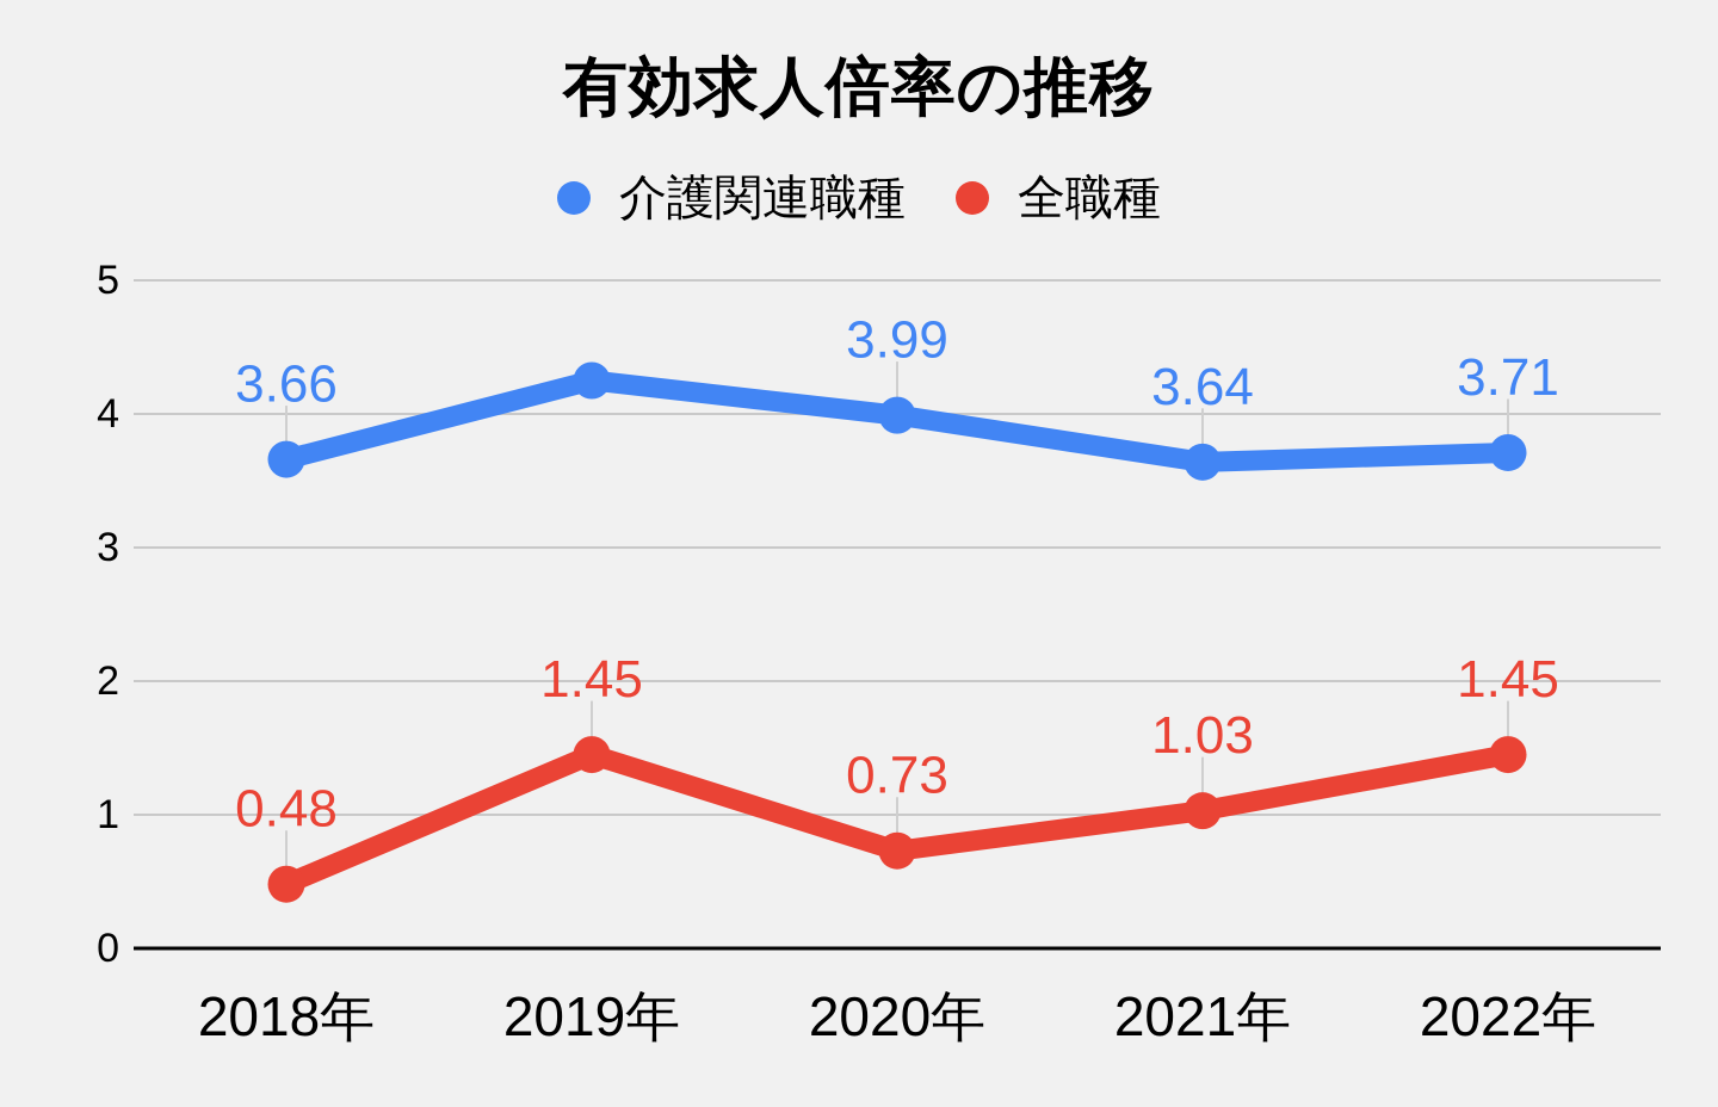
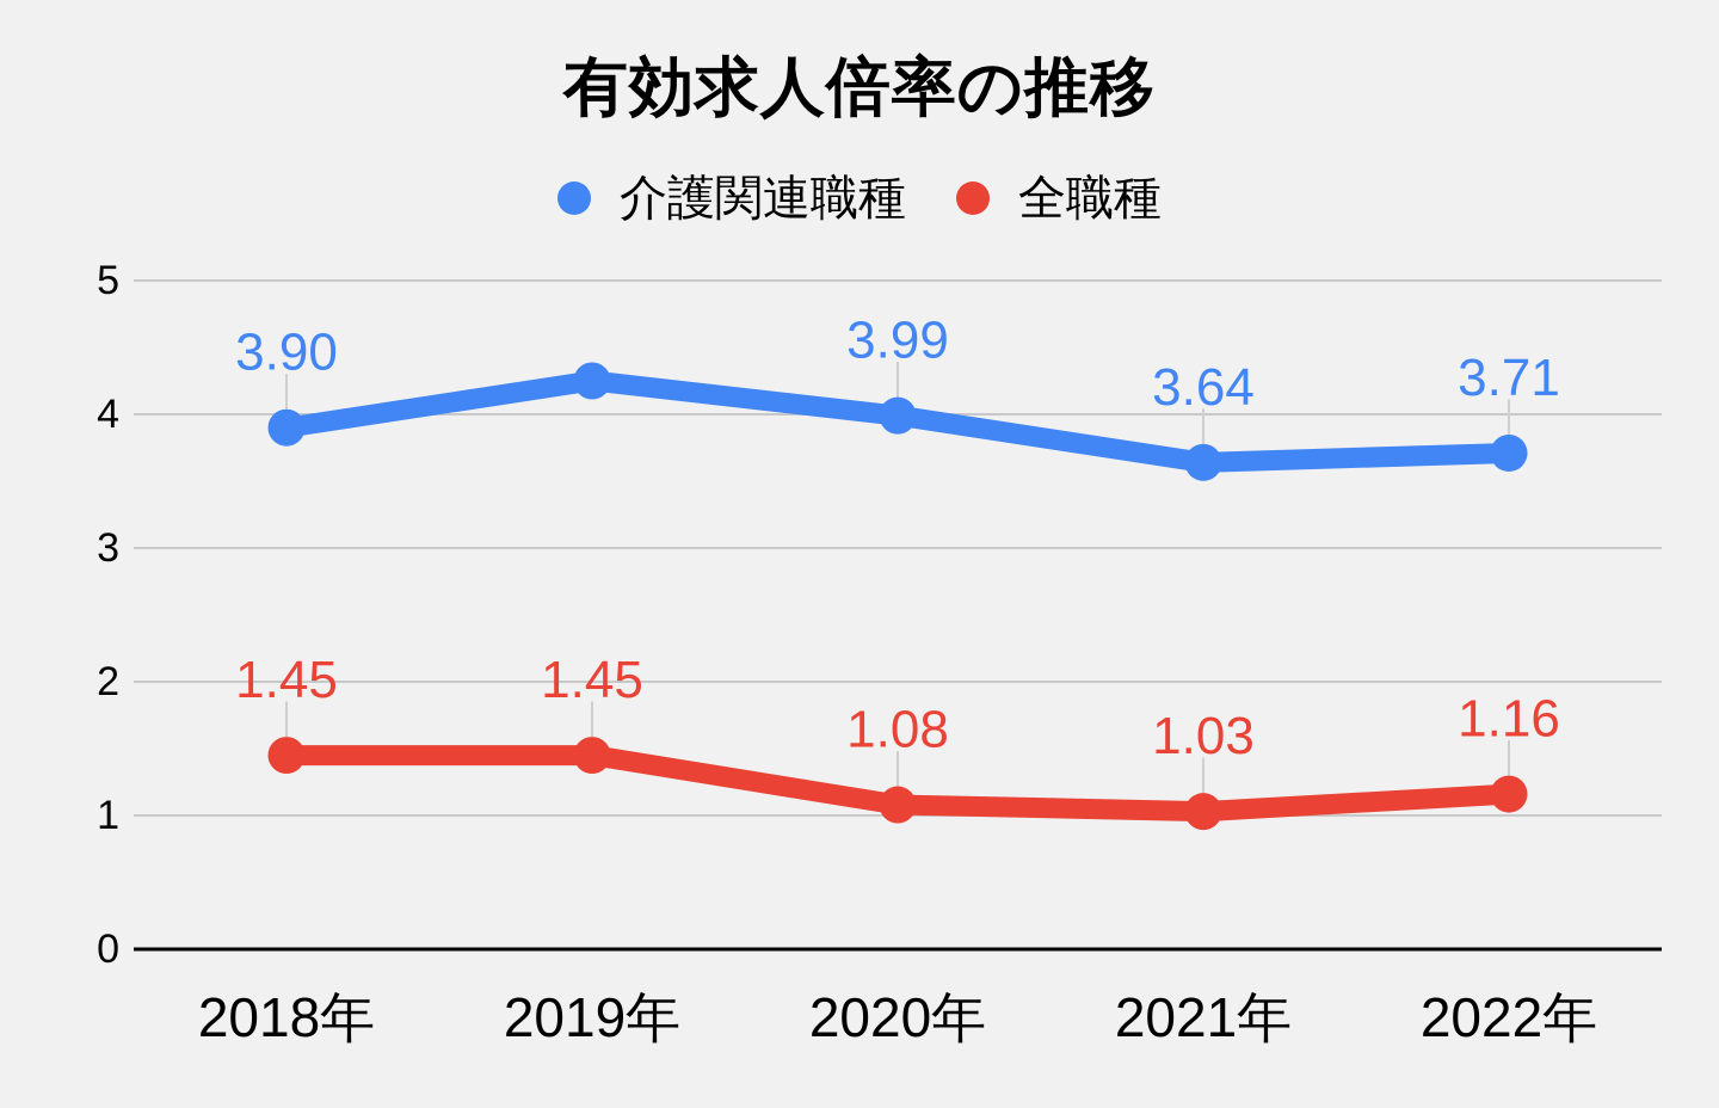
介護関連職種/2018年: 3.66 -> 3.90
全職種/2018年: 0.48 -> 1.45
全職種/2020年: 0.73 -> 1.08
全職種/2022年: 1.45 -> 1.16
